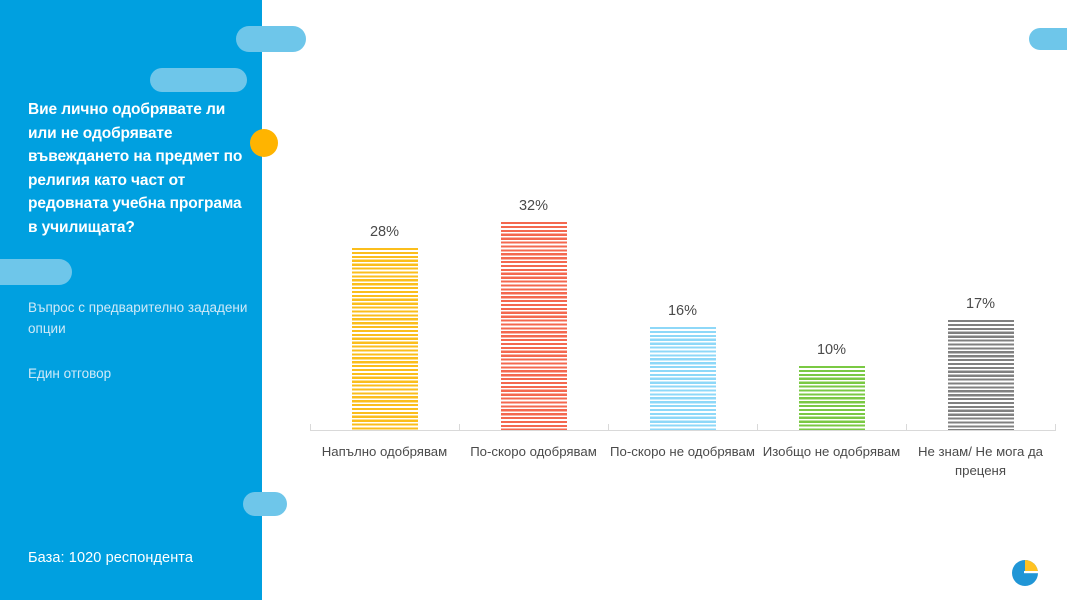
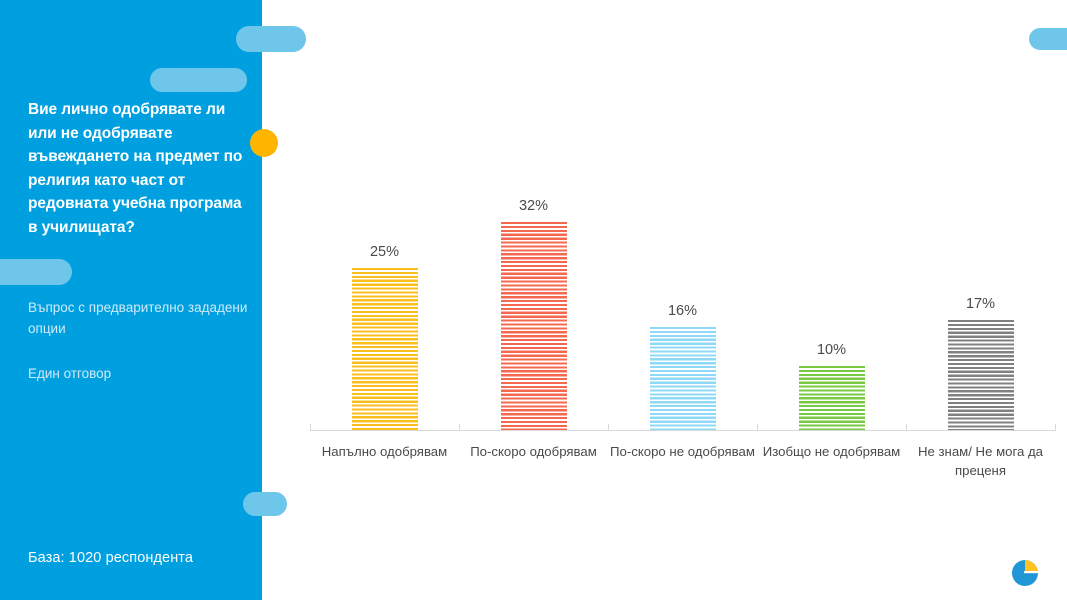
Напълно одобрявам: 28% -> 25%
